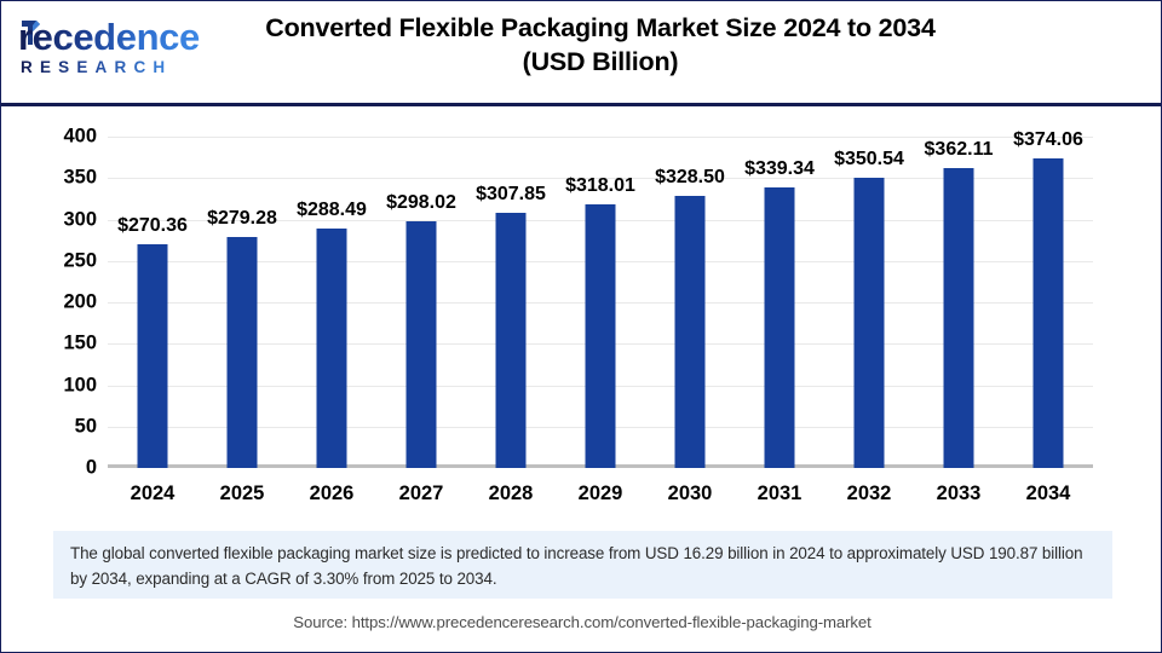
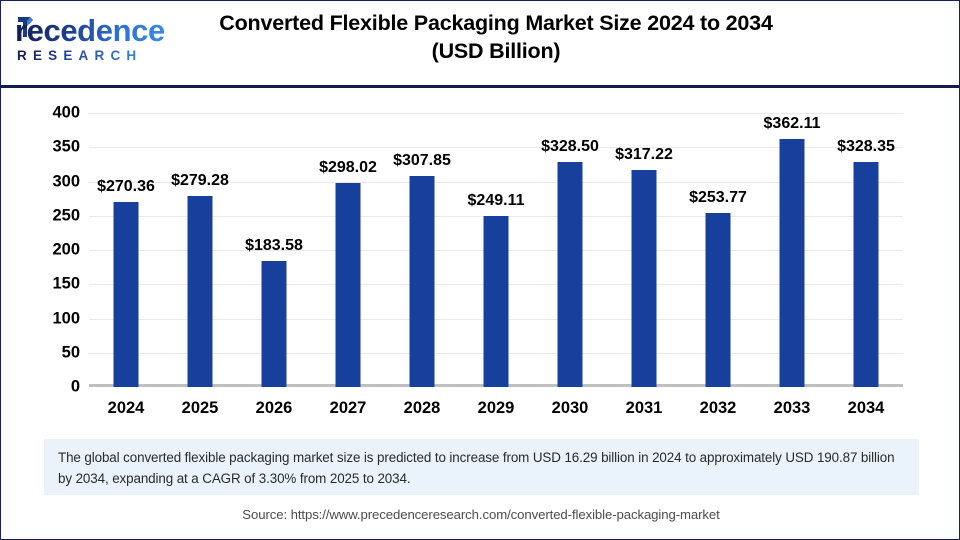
2026: $288.49 -> $183.58
2029: $318.01 -> $249.11
2031: $339.34 -> $317.22
2032: $350.54 -> $253.77
2034: $374.06 -> $328.35
